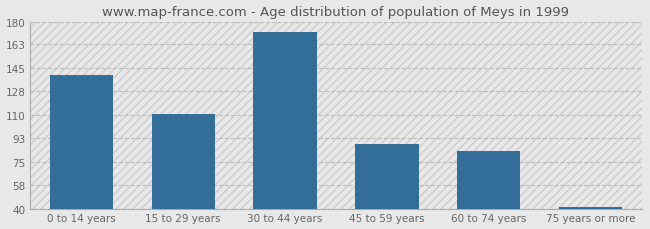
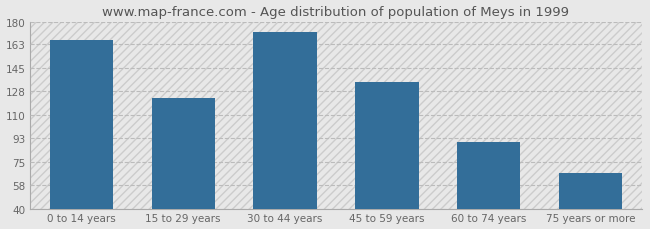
0 to 14 years: 140 -> 166
15 to 29 years: 111 -> 123
45 to 59 years: 88 -> 135
60 to 74 years: 83 -> 90
75 years or more: 41 -> 67
